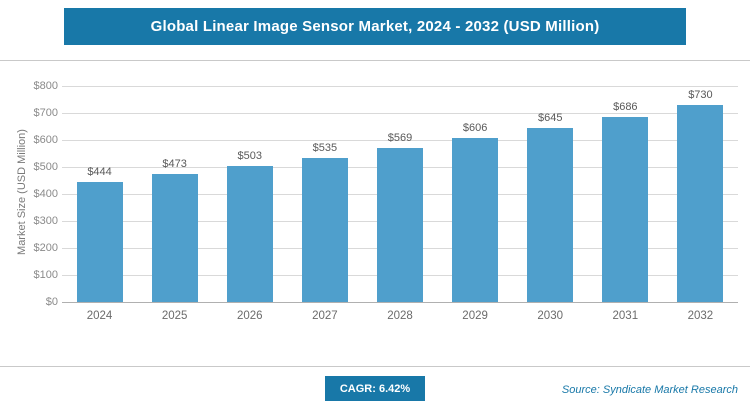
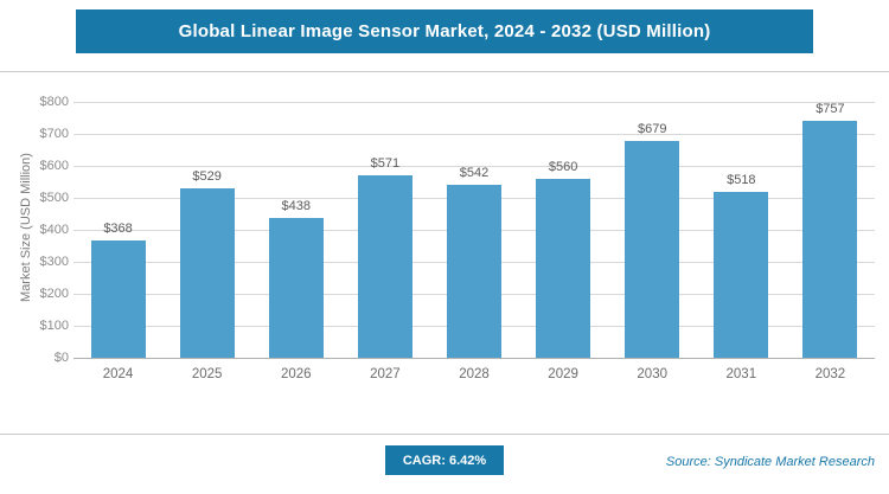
2024: $444 -> $368
2025: $473 -> $529
2026: $503 -> $438
2027: $535 -> $571
2028: $569 -> $542
2029: $606 -> $560
2030: $645 -> $679
2031: $686 -> $518
2032: $730 -> $757
